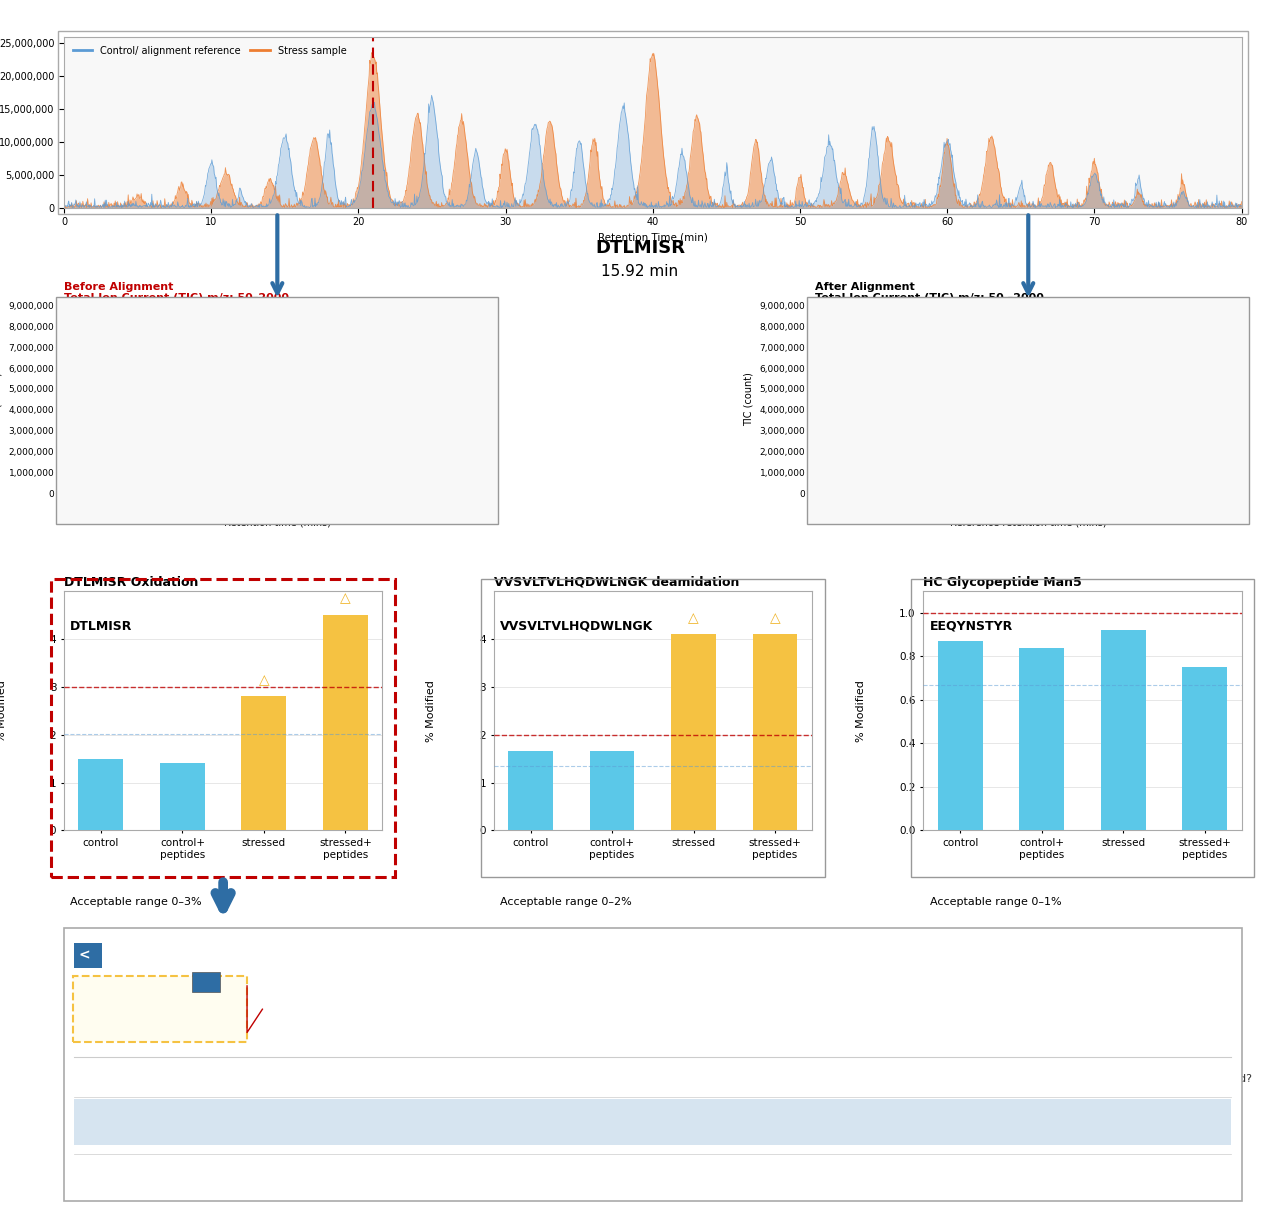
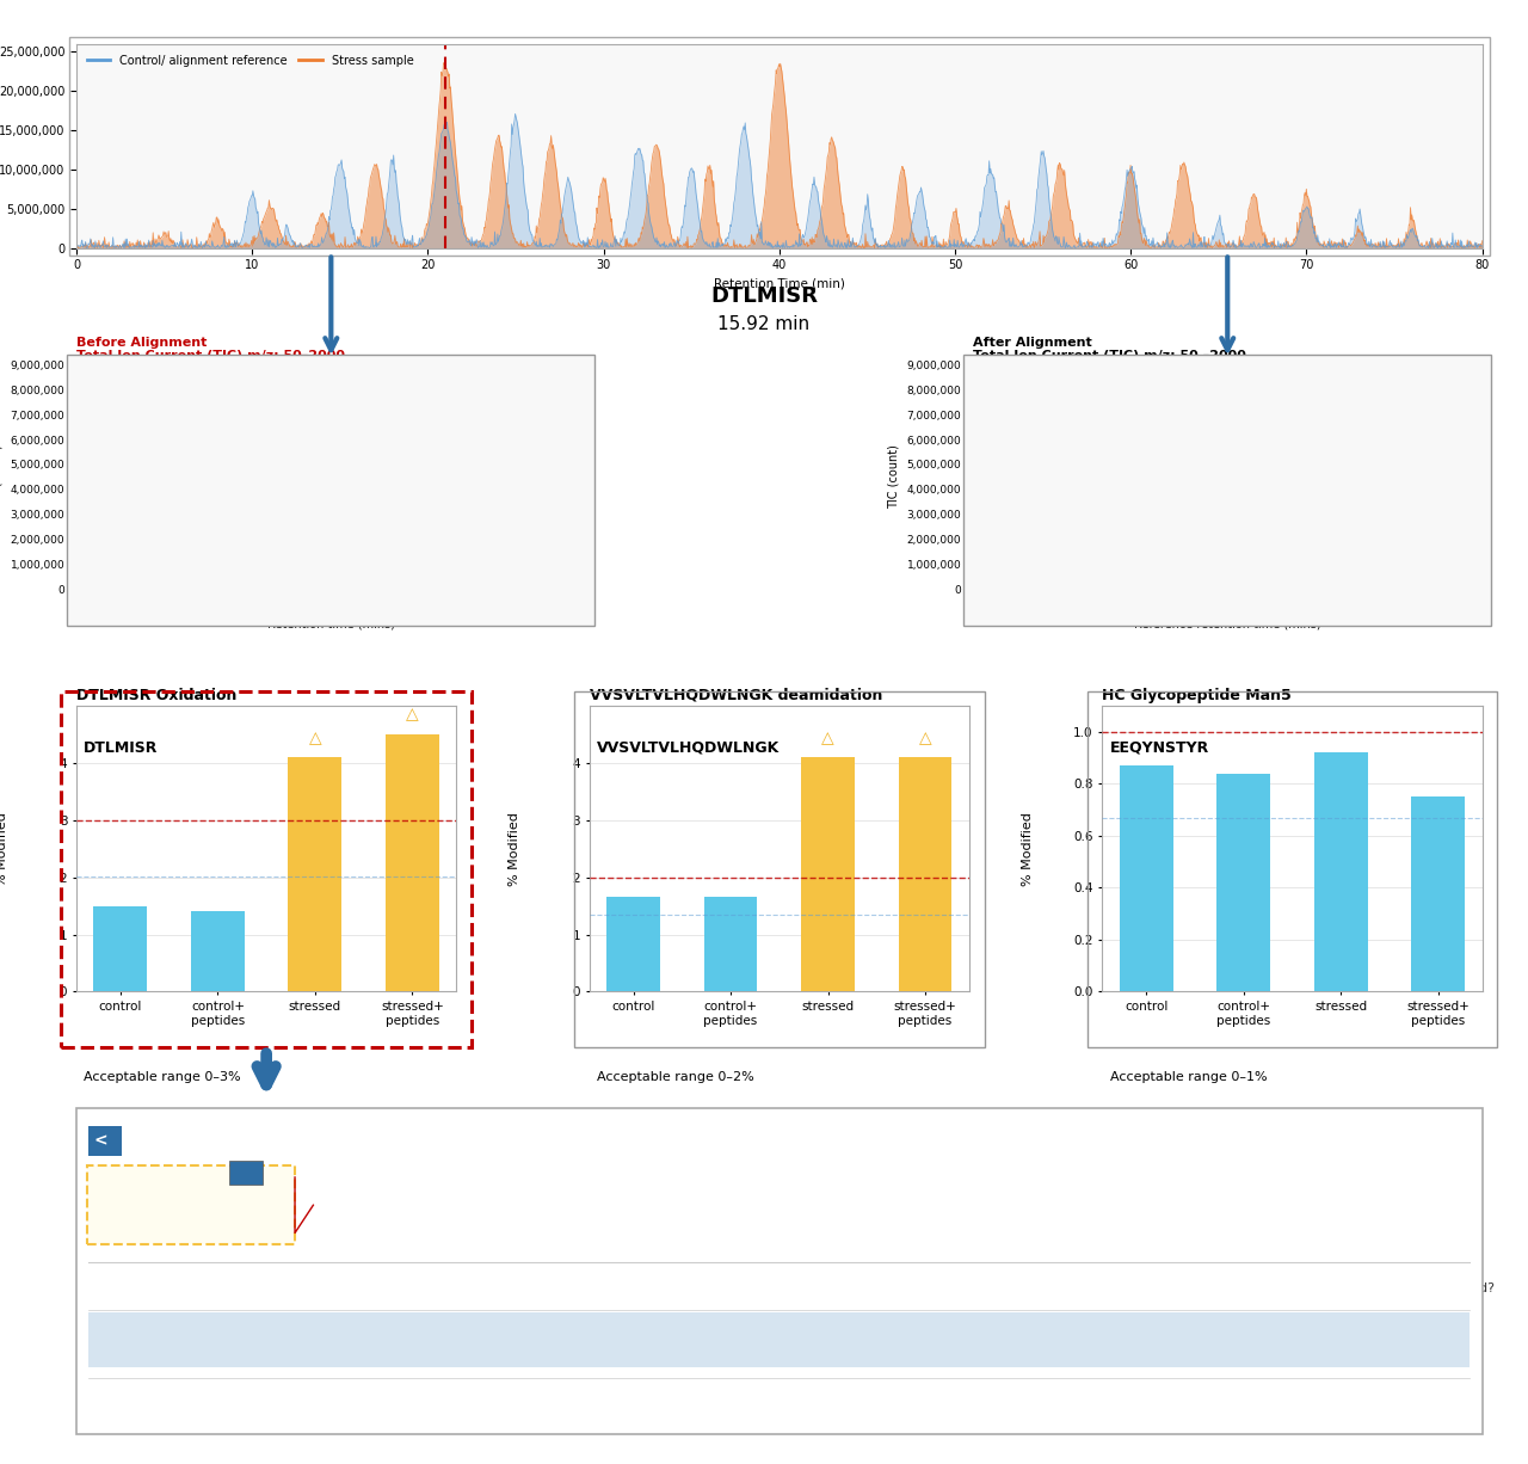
DTLMISR Oxidation/stressed: 2.8 -> 4.1
